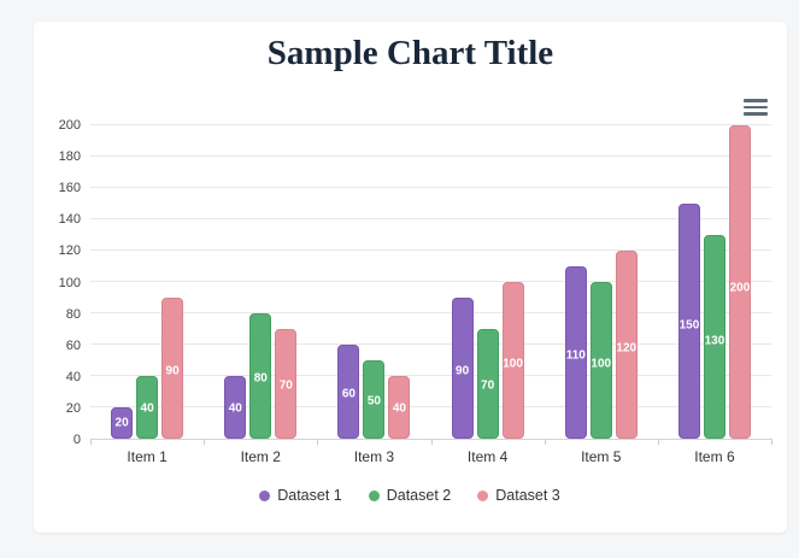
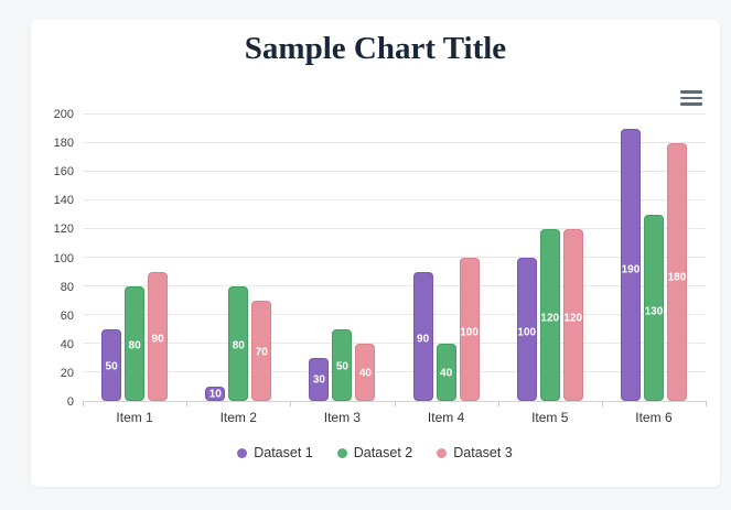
Dataset 1/Item 1: 20 -> 50
Dataset 2/Item 1: 40 -> 80
Dataset 1/Item 2: 40 -> 10
Dataset 1/Item 3: 60 -> 30
Dataset 2/Item 4: 70 -> 40
Dataset 1/Item 5: 110 -> 100
Dataset 2/Item 5: 100 -> 120
Dataset 1/Item 6: 150 -> 190
Dataset 3/Item 6: 200 -> 180
